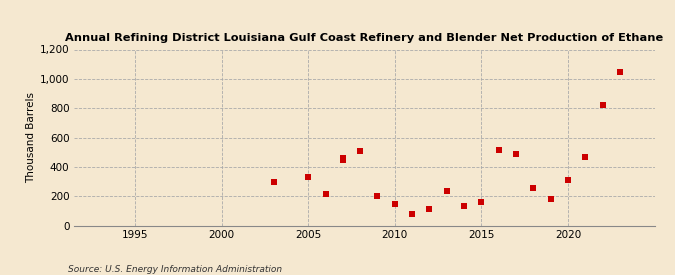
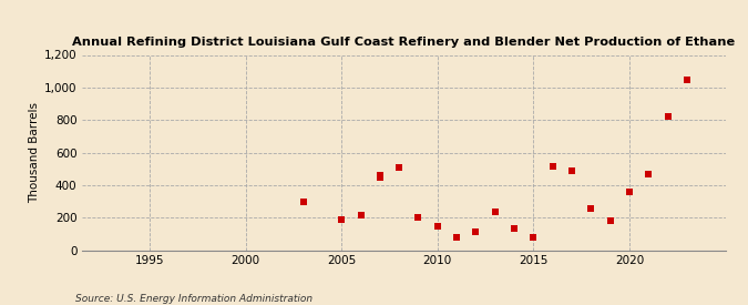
2005: 330 -> 190
2015: 160 -> 80
2020: 310 -> 360
